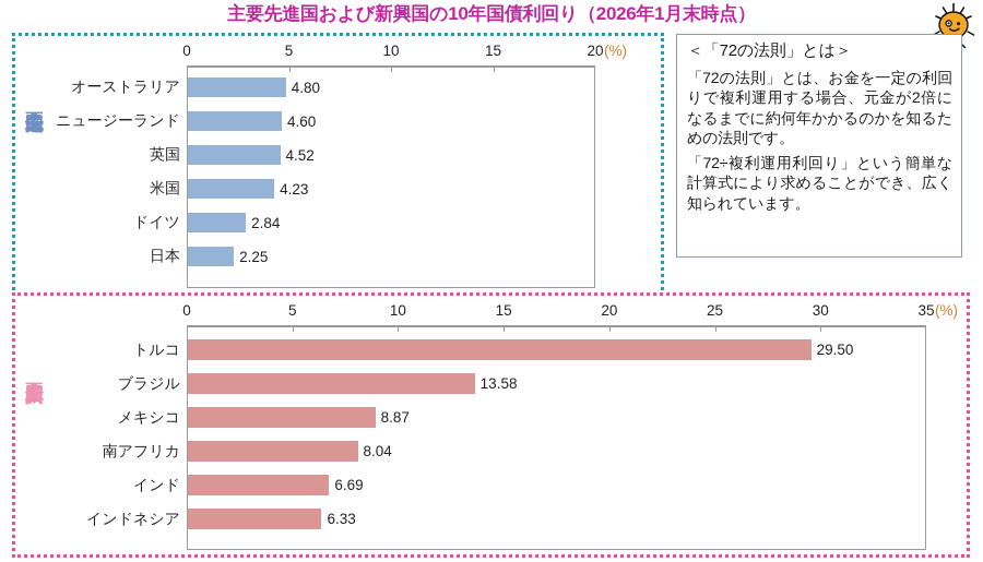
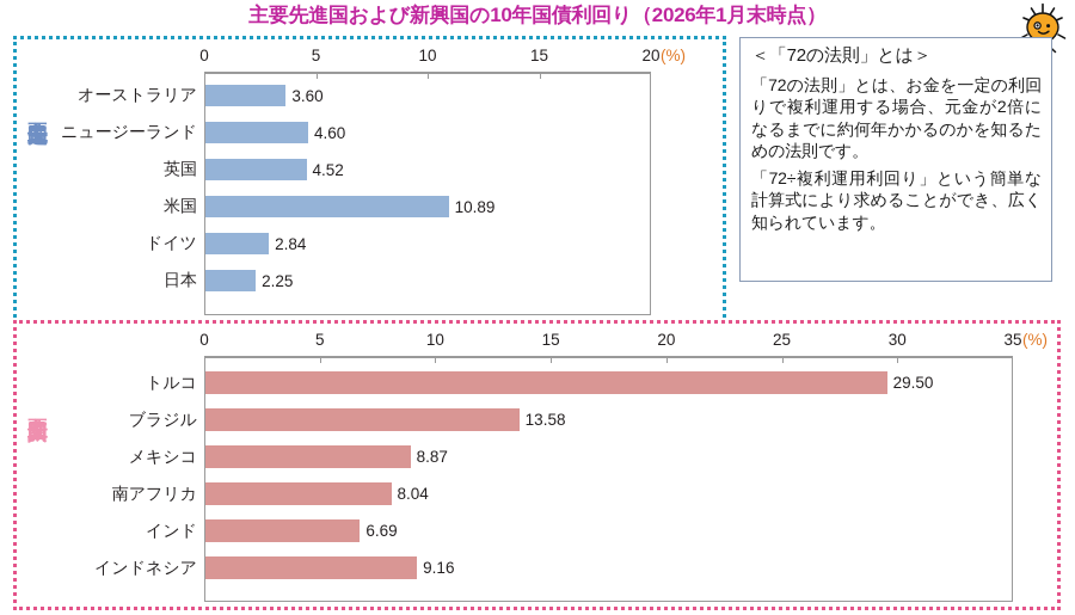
主要先進国/オーストラリア: 4.80 -> 3.60
主要先進国/米国: 4.23 -> 10.89
主要新興国/インドネシア: 6.33 -> 9.16
